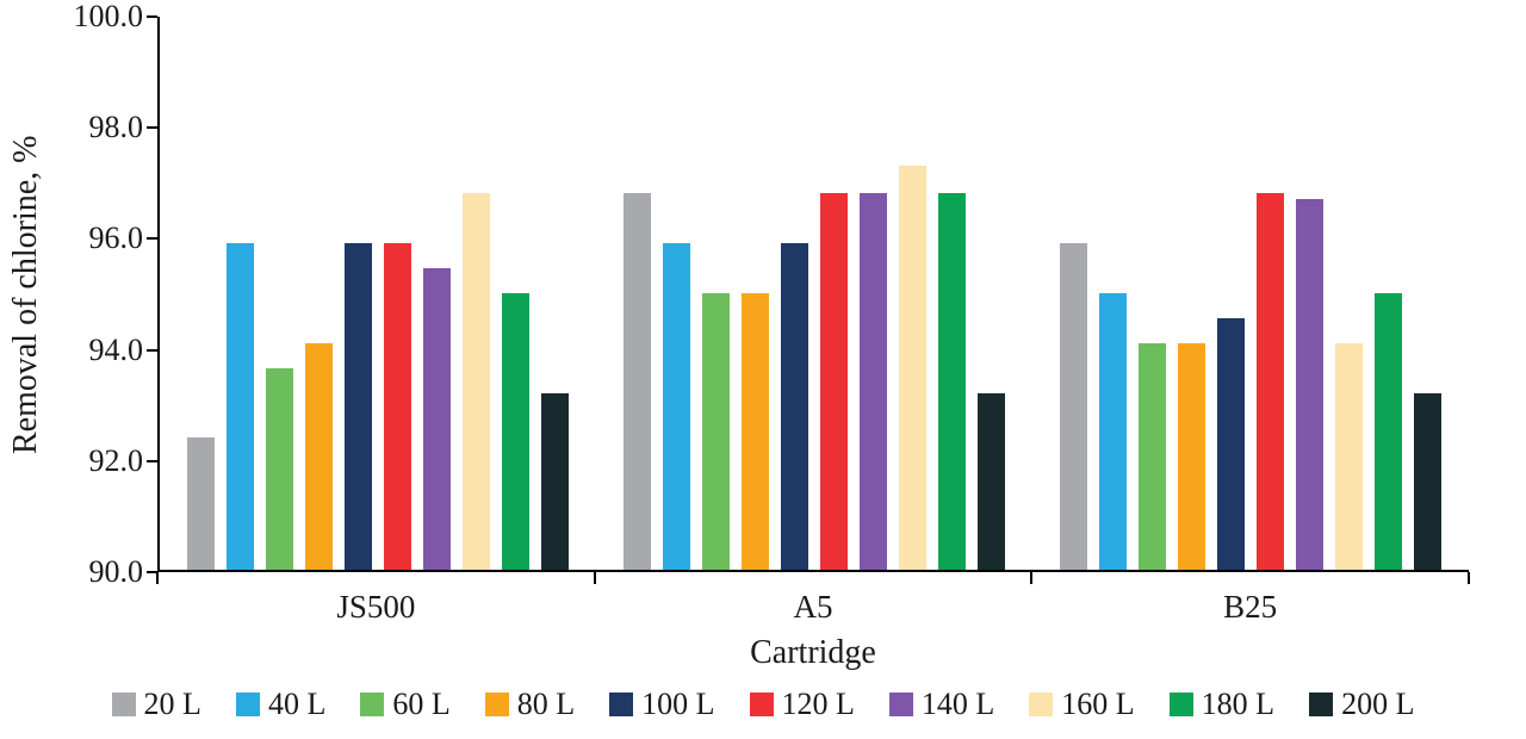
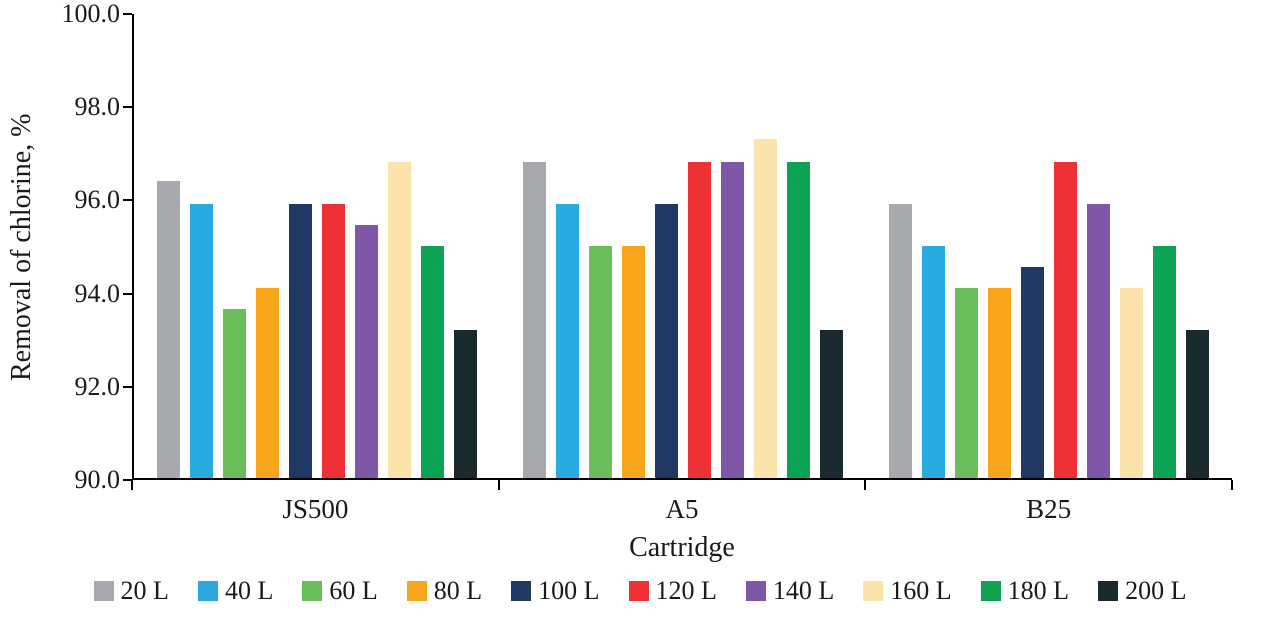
20 L/JS500: 92.4 -> 96.4
140 L/B25: 96.7 -> 95.9
